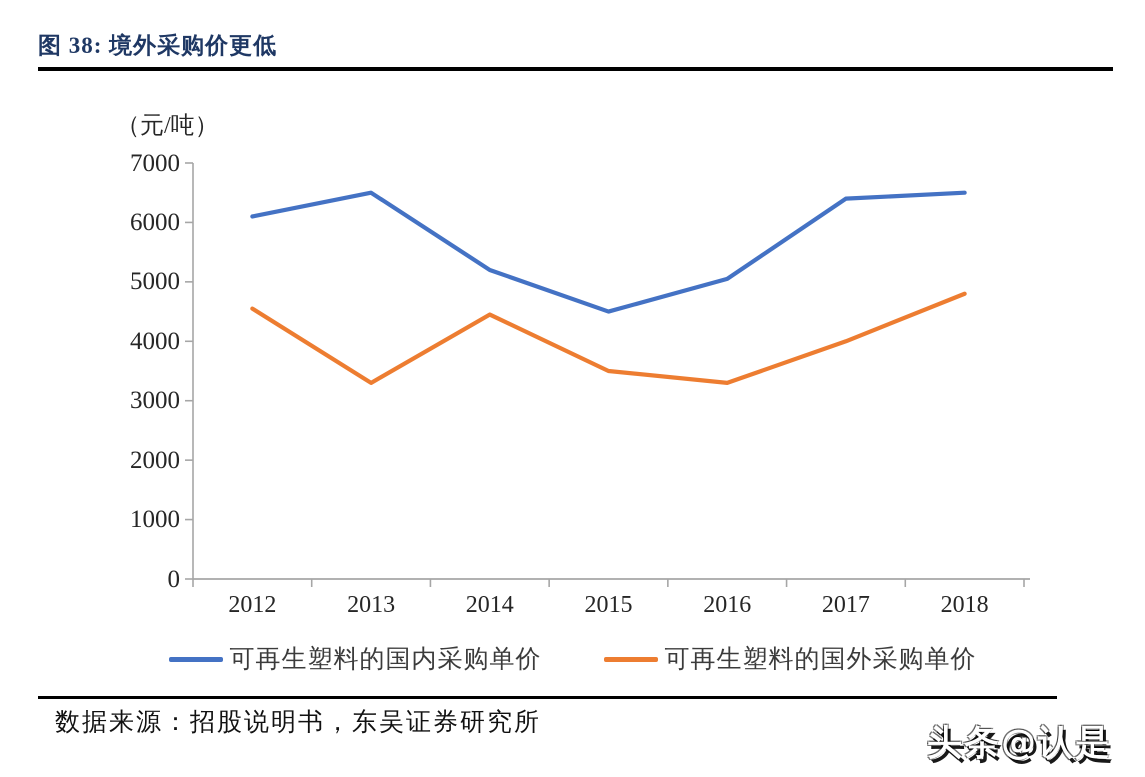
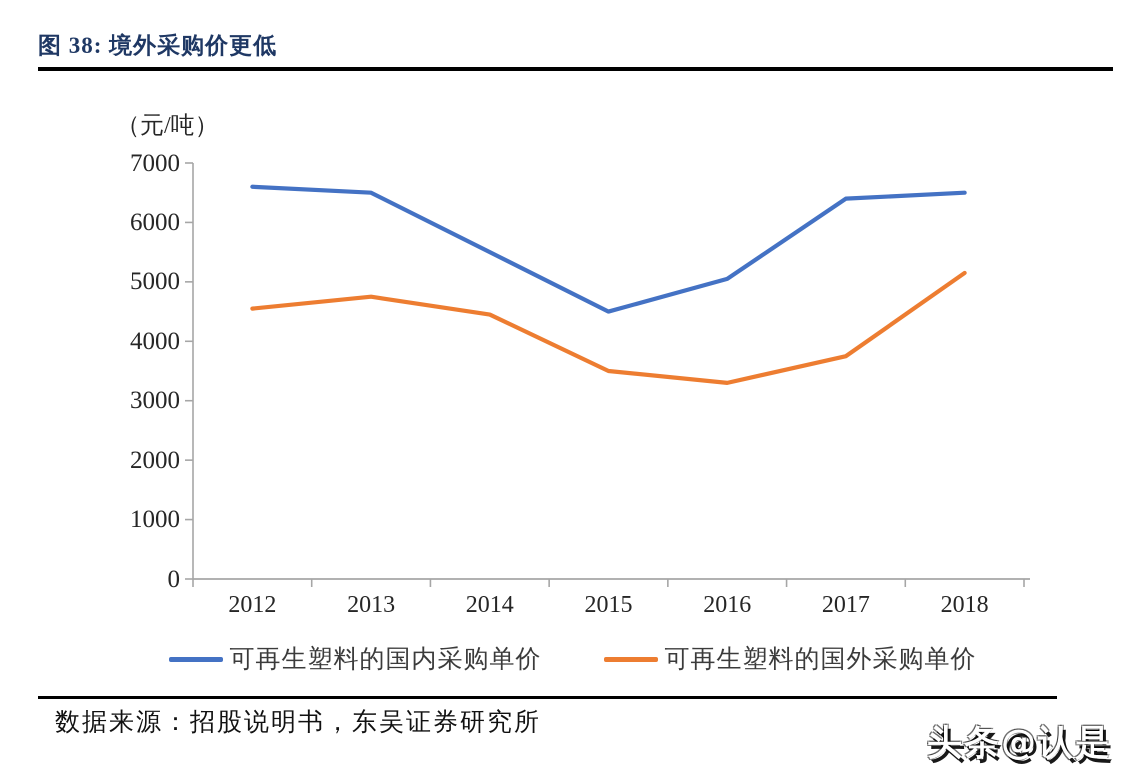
可再生塑料的国内采购单价/2012: 6100 -> 6600
可再生塑料的国外采购单价/2013: 3300 -> 4800
可再生塑料的国内采购单价/2014: 5200 -> 5500
可再生塑料的国外采购单价/2017: 4000 -> 3800
可再生塑料的国外采购单价/2018: 4800 -> 5200
